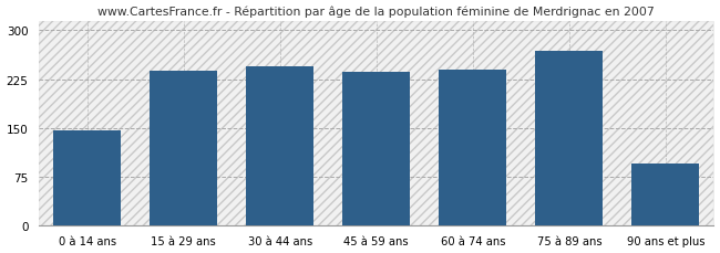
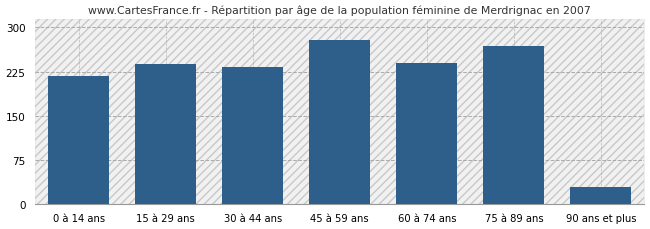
0 à 14 ans: 146 -> 218
30 à 44 ans: 244 -> 232
45 à 59 ans: 236 -> 278
90 ans et plus: 94 -> 28
